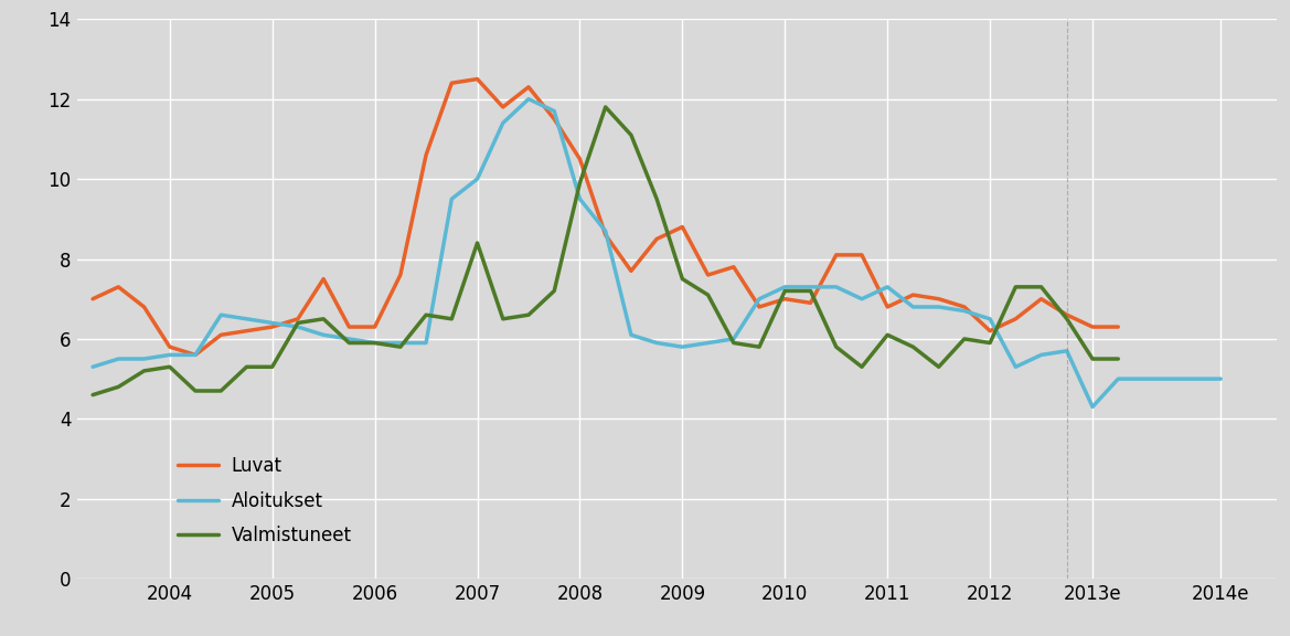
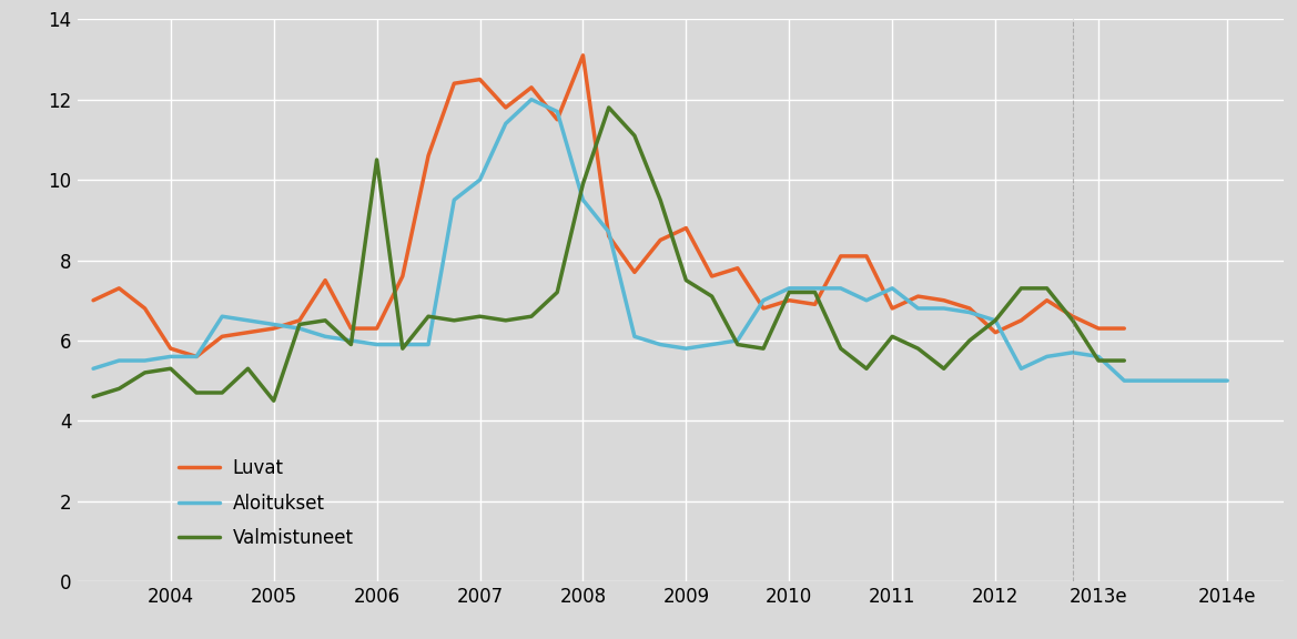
Valmistuneet/2005: 5.3 -> 4.5
Valmistuneet/2006: 5.9 -> 10.5
Valmistuneet/2007: 8.4 -> 6.6
Luvat/2008: 10.5 -> 13.1
Valmistuneet/2012: 5.9 -> 6.5
Aloitukset/2013e: 4.3 -> 5.6
